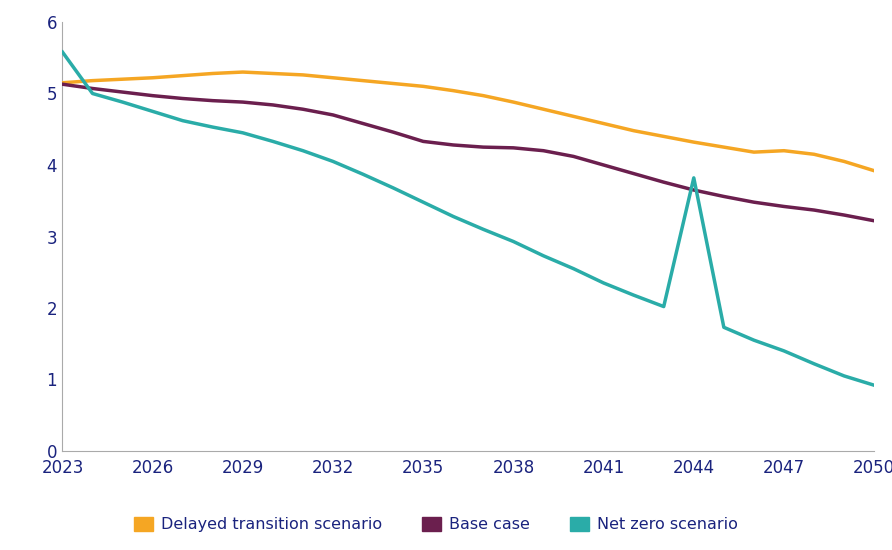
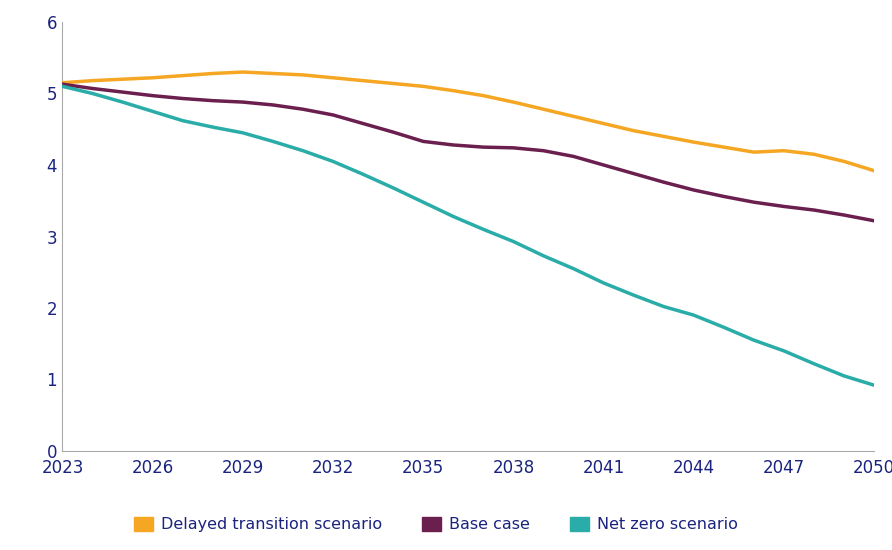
Net zero scenario/2023: 5.58 -> 5.10
Net zero scenario/2044: 3.82 -> 1.90
